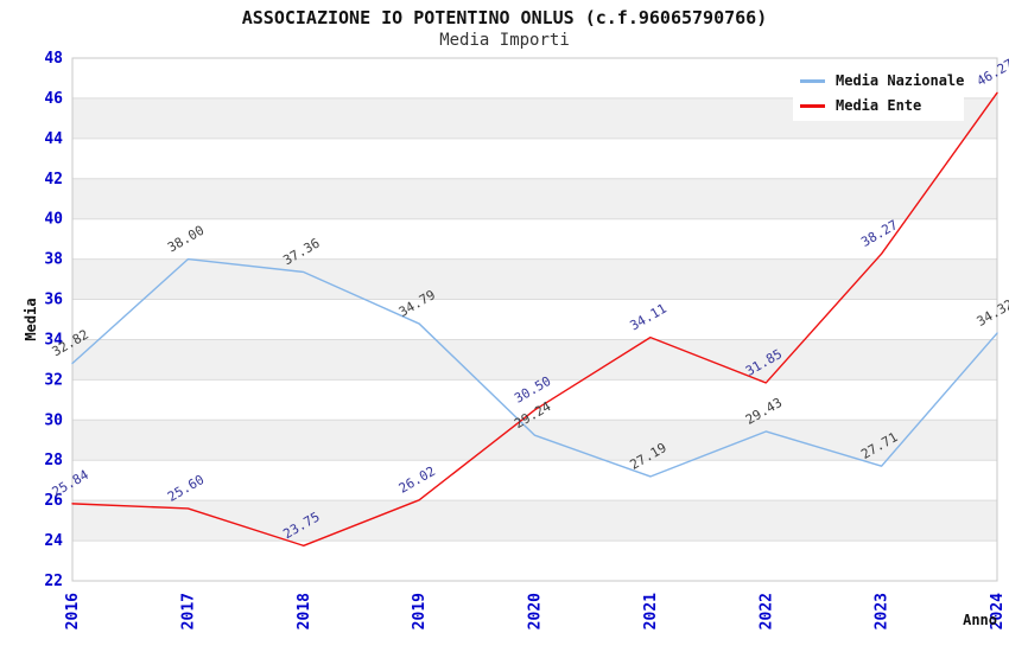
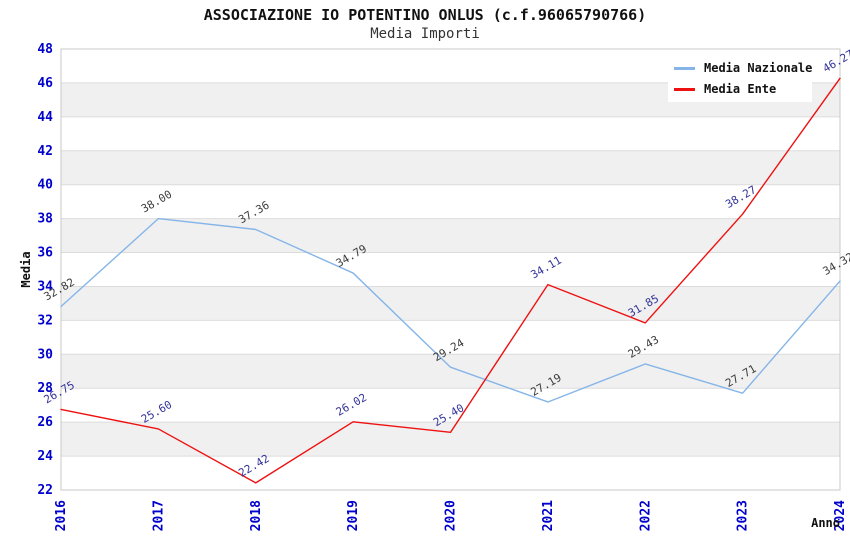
Media Ente/2016: 25.84 -> 26.75
Media Ente/2018: 23.75 -> 22.42
Media Ente/2020: 30.50 -> 25.40
